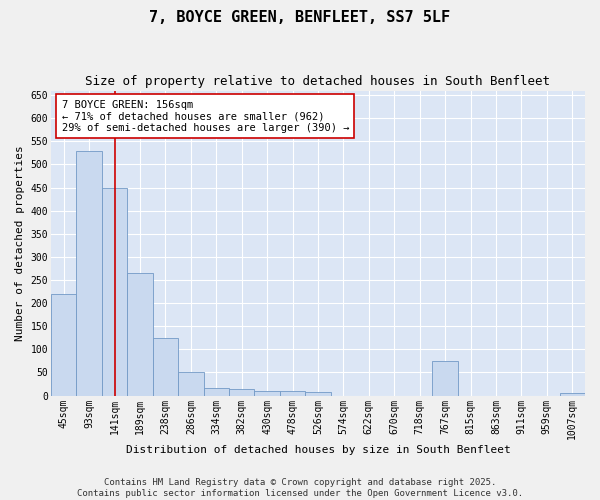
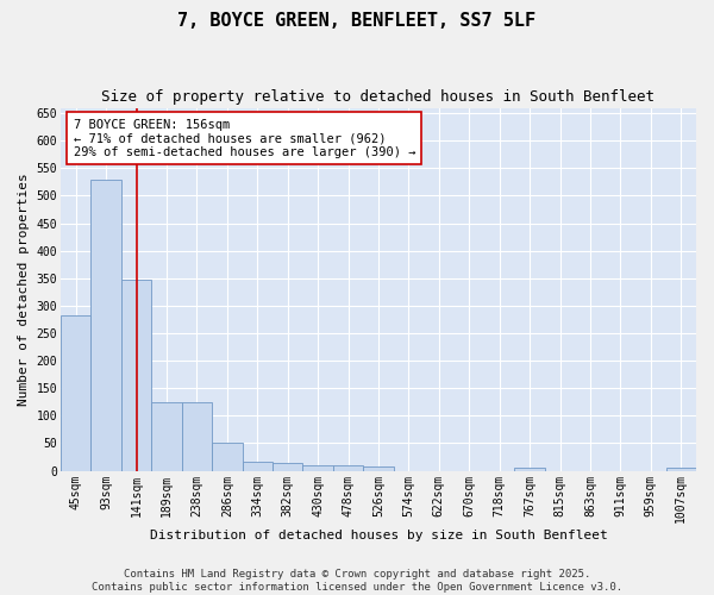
45sqm: 220 -> 283
141sqm: 450 -> 348
189sqm: 265 -> 125
767sqm: 75 -> 5
